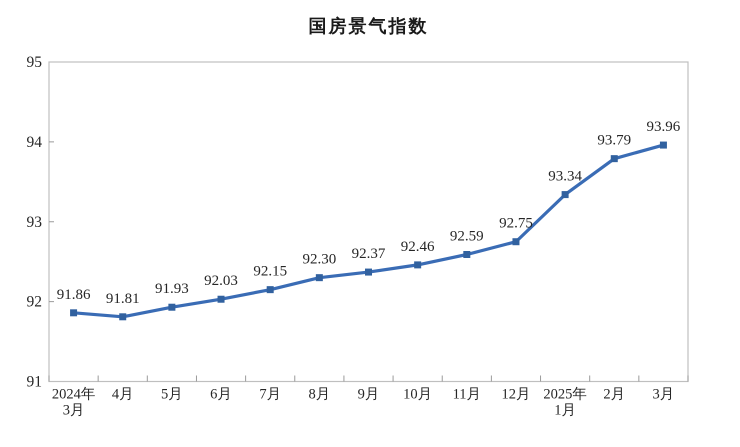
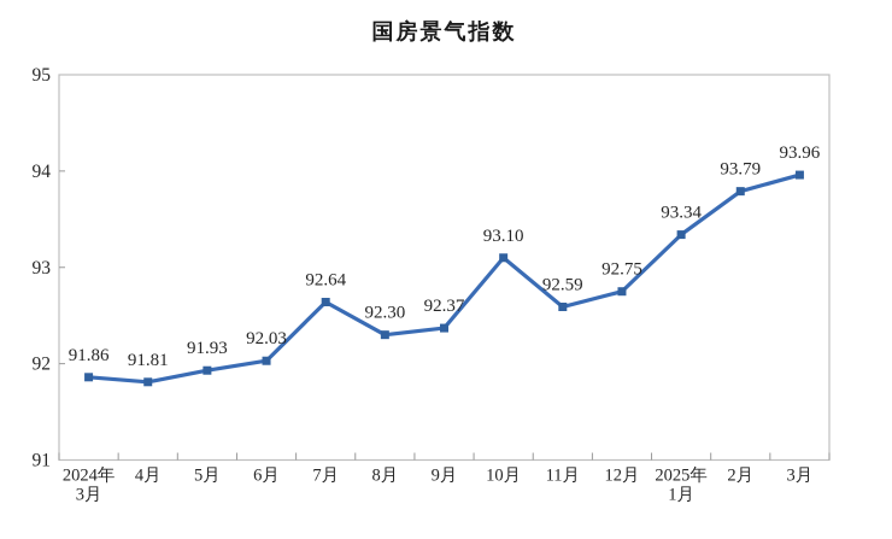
7月: 92.15 -> 92.64
10月: 92.46 -> 93.10
